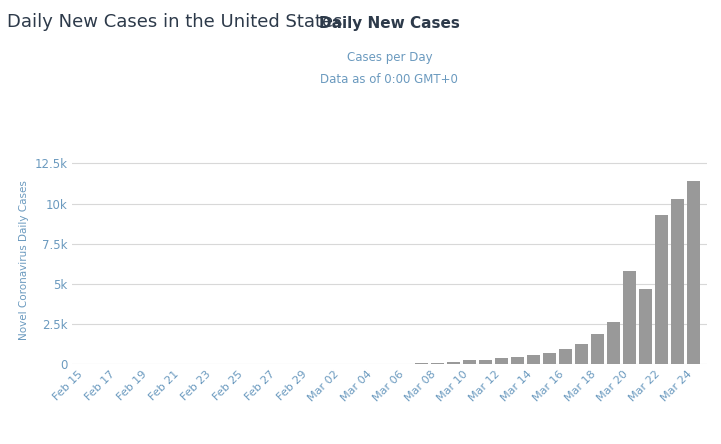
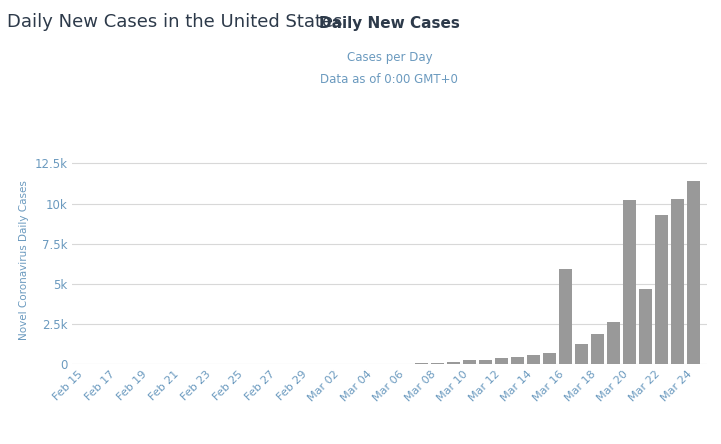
Mar 16: 0.9k -> 5.9k
Mar 20: 5.8k -> 10.2k
